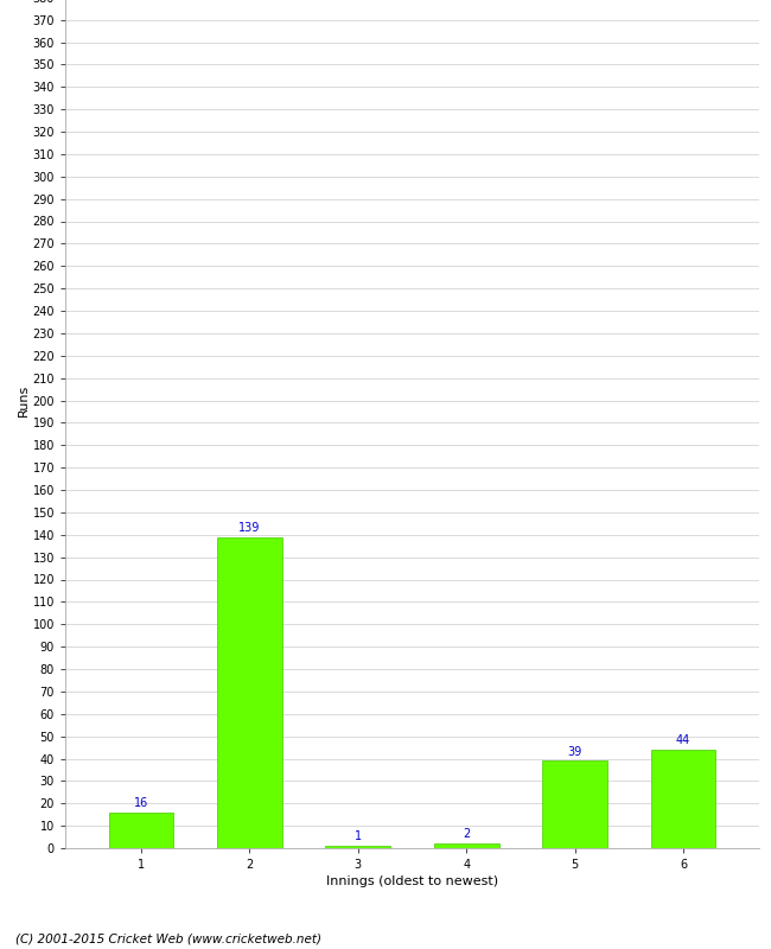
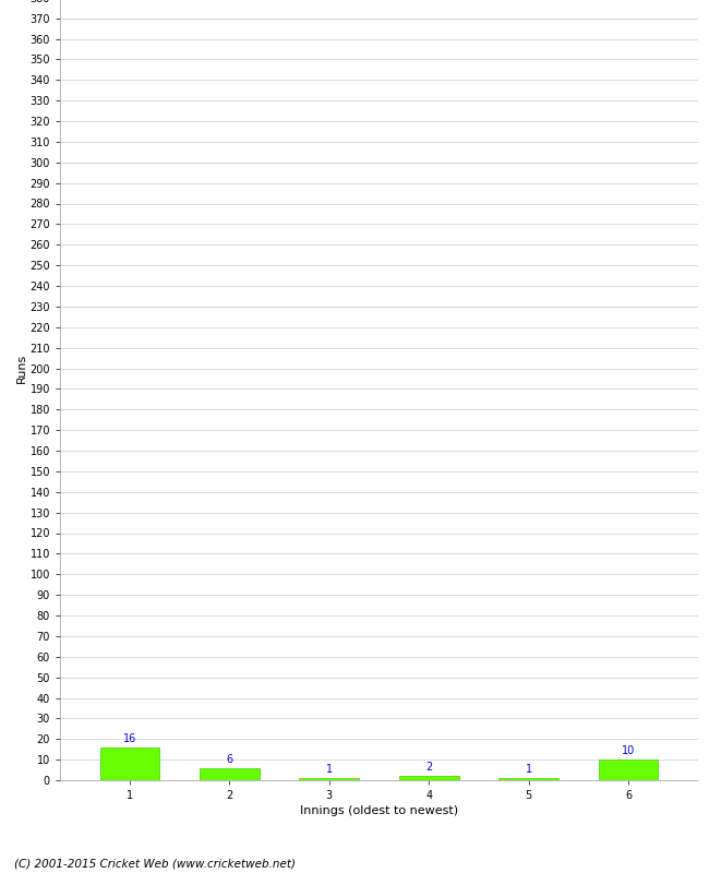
2: 139 -> 6
5: 39 -> 1
6: 44 -> 10
